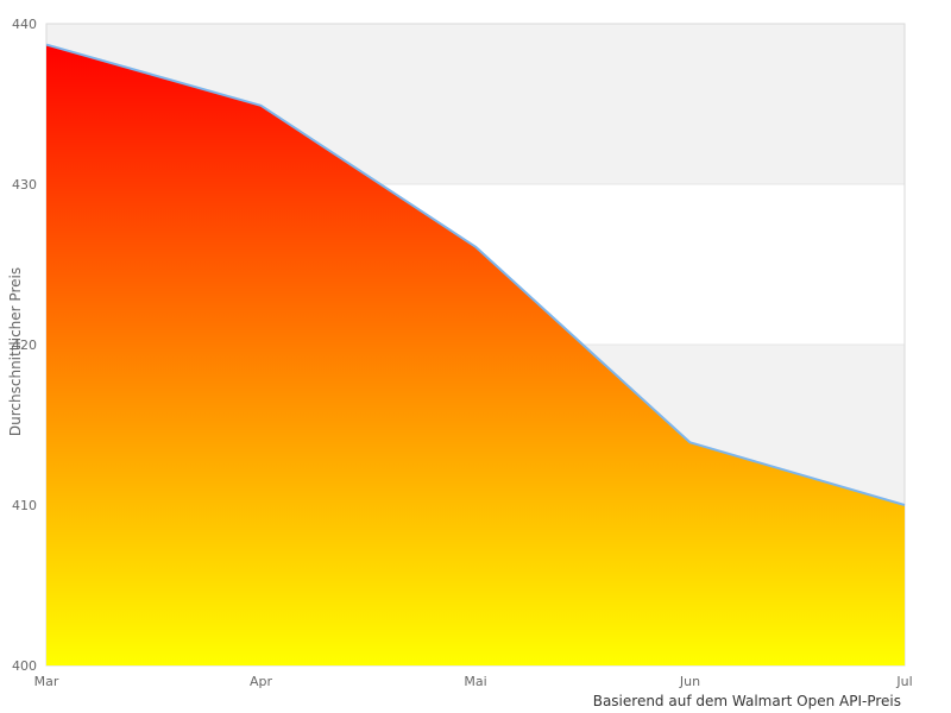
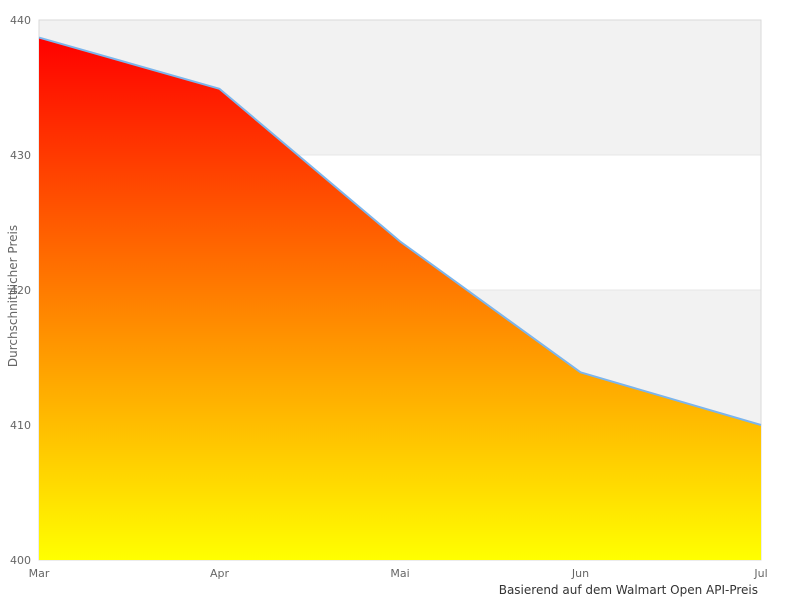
Mai: 426.1 -> 423.6
